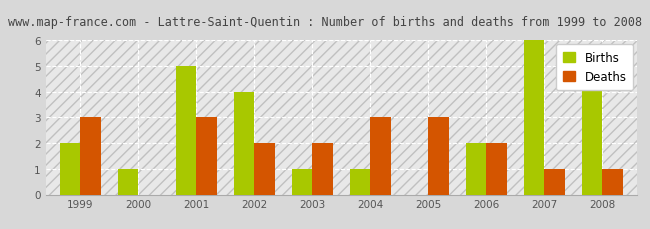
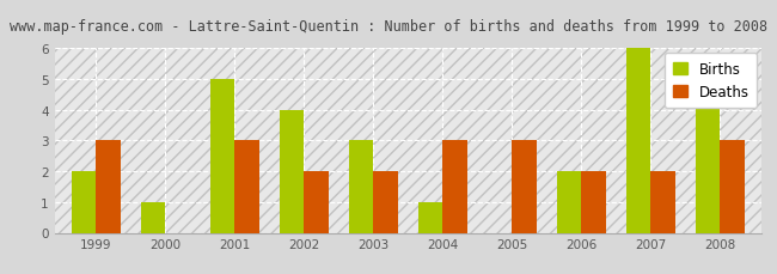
Births/2003: 1 -> 3
Deaths/2007: 1 -> 2
Deaths/2008: 1 -> 3
